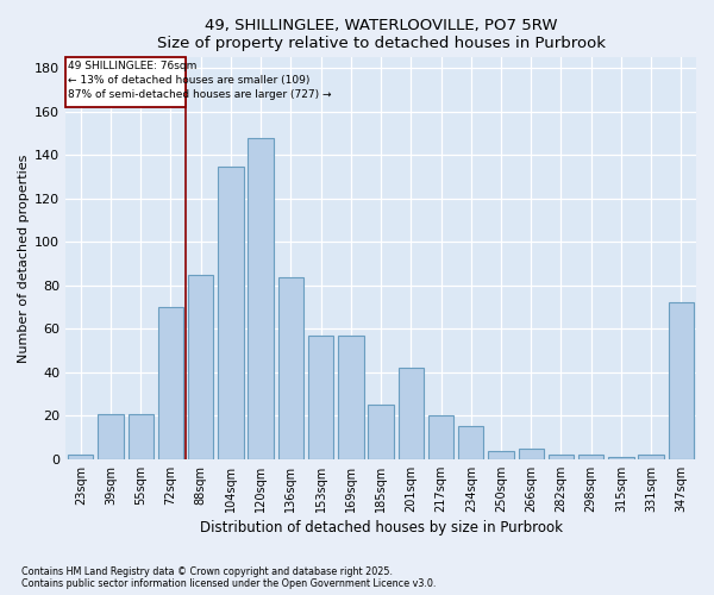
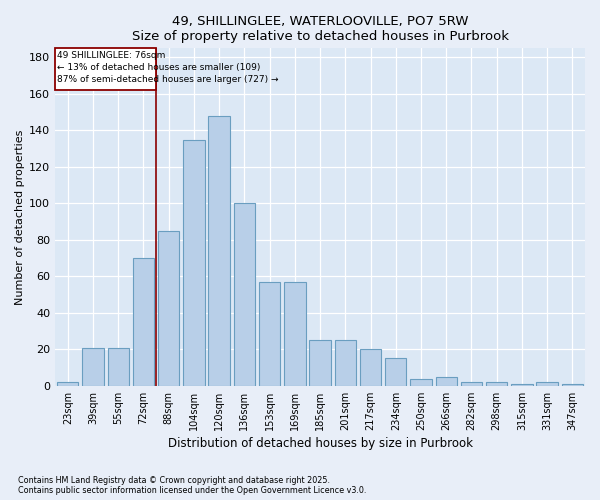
136sqm: 84 -> 100
201sqm: 42 -> 25
347sqm: 72 -> 1
